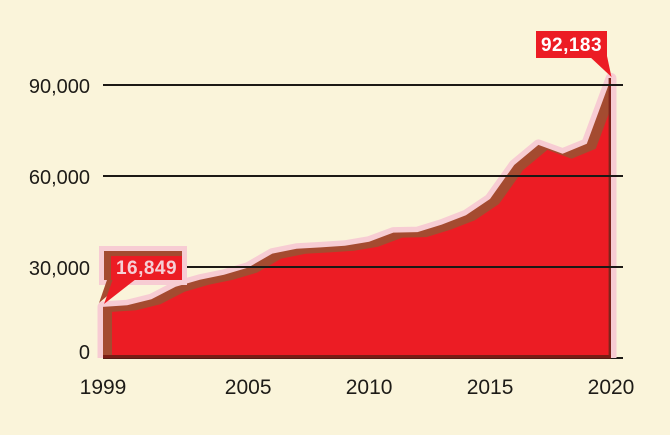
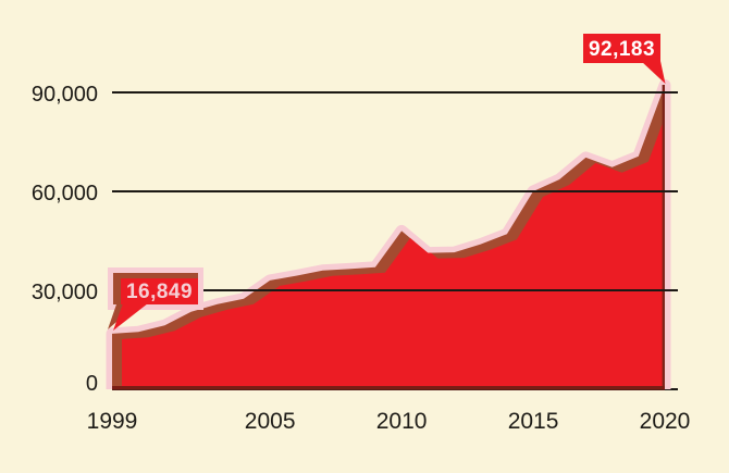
2005: 30000 -> 33000
2010: 38000 -> 48000
2015: 52000 -> 60000
